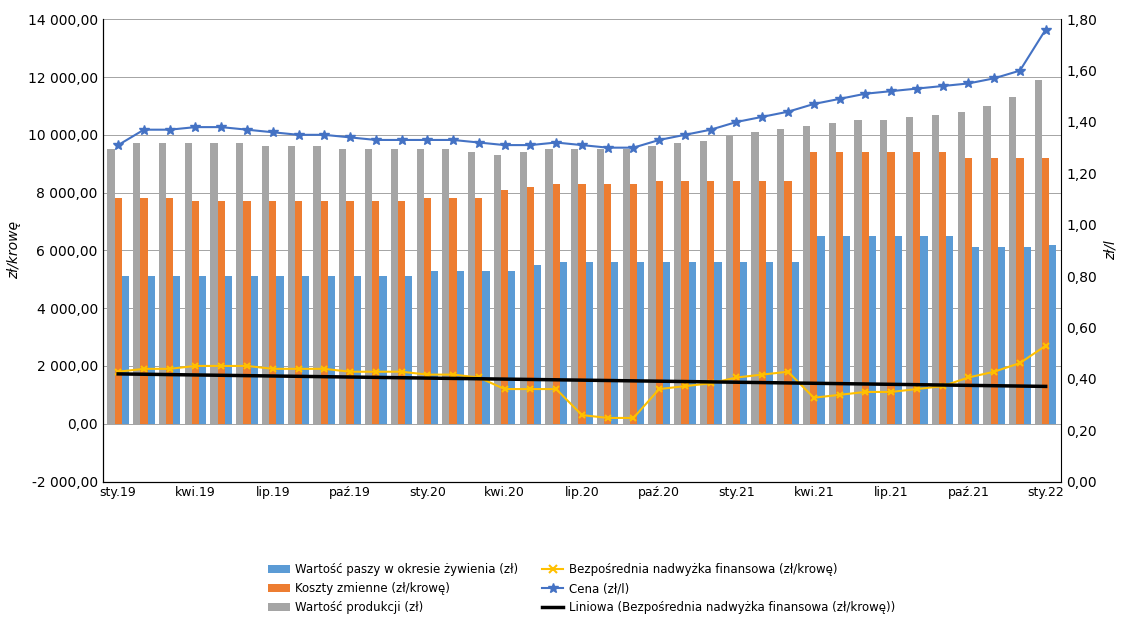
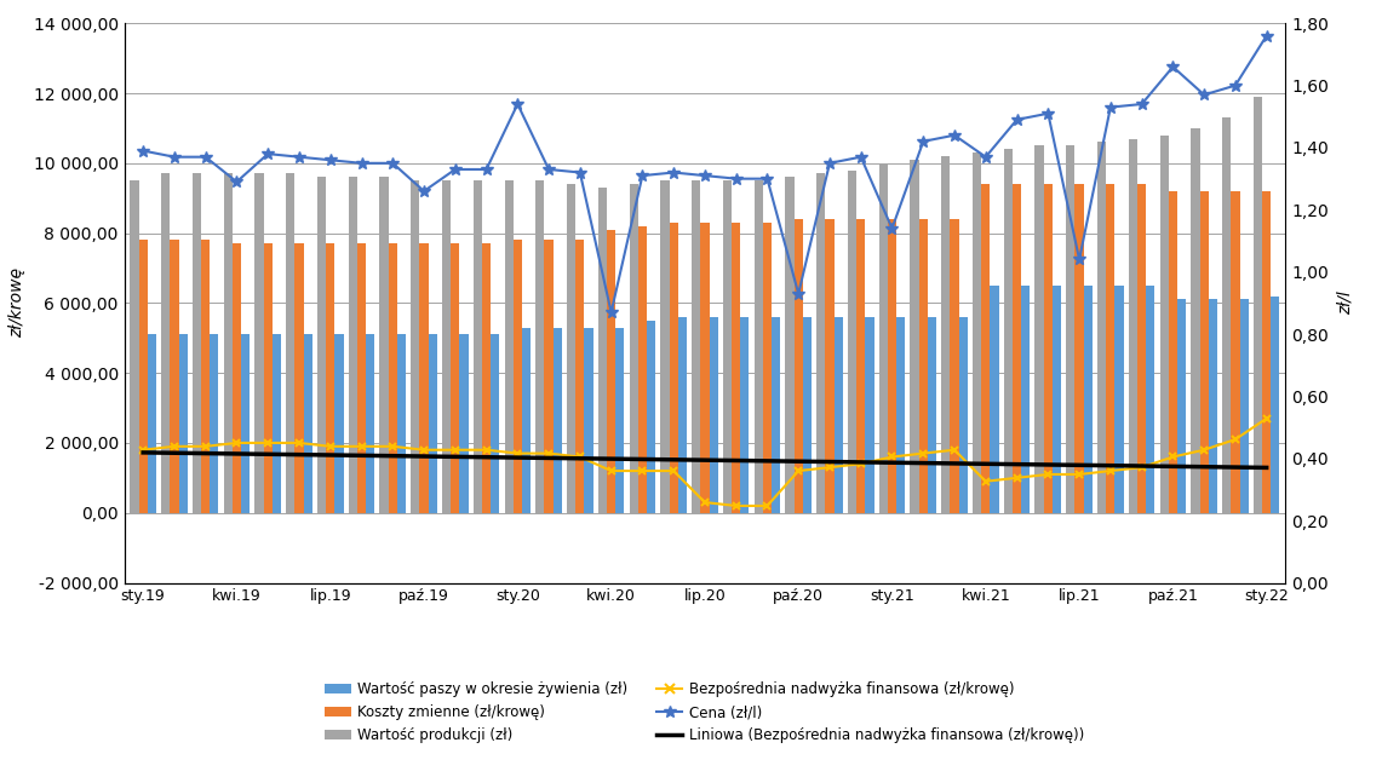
Cena (zł/l)/sty.19: 1,31 -> 1,39
Cena (zł/l)/kwi.19: 1,38 -> 1,29
Cena (zł/l)/paź.19: 1,34 -> 1,26
Cena (zł/l)/sty.20: 1,33 -> 1,54
Cena (zł/l)/kwi.20: 1,31 -> 0,87
Cena (zł/l)/paź.20: 1,33 -> 0,93
Cena (zł/l)/sty.21: 1,40 -> 1,14
Cena (zł/l)/kwi.21: 1,47 -> 1,37
Cena (zł/l)/lip.21: 1,52 -> 1,04
Cena (zł/l)/paź.21: 1,55 -> 1,66
